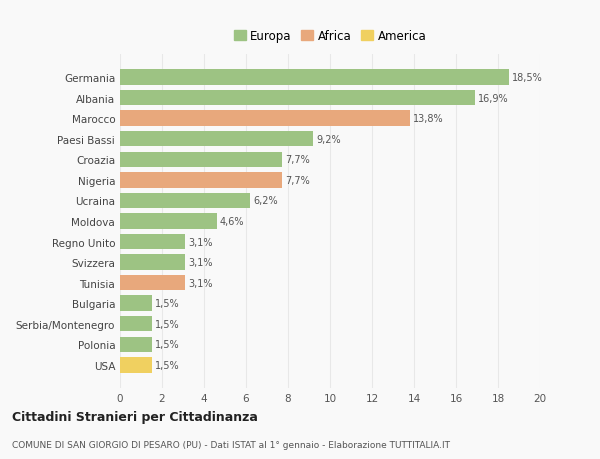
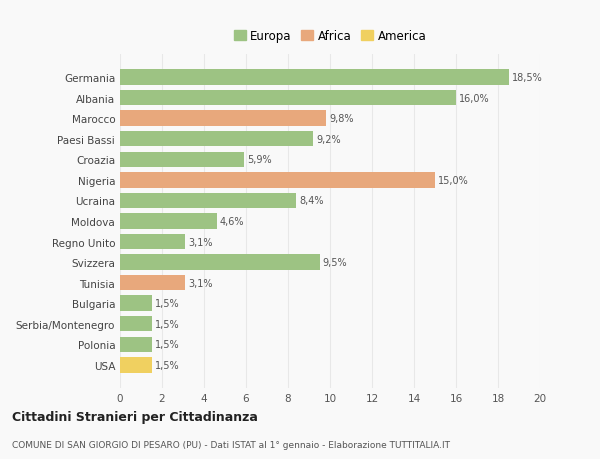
Albania: 16,9% -> 16,0%
Marocco: 13,8% -> 9,8%
Croazia: 7,7% -> 5,9%
Nigeria: 7,7% -> 15,0%
Ucraina: 6,2% -> 8,4%
Svizzera: 3,1% -> 9,5%
